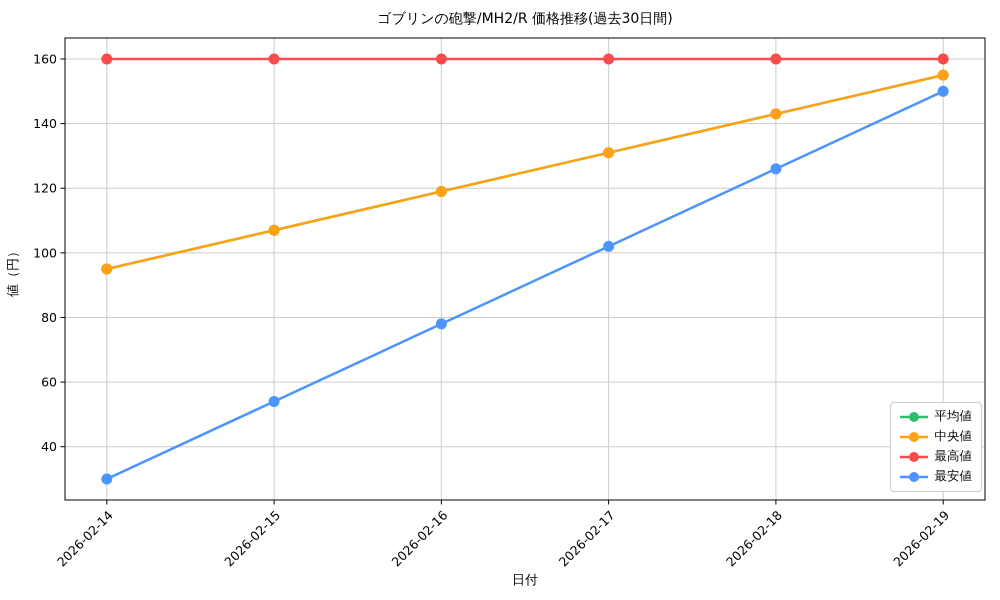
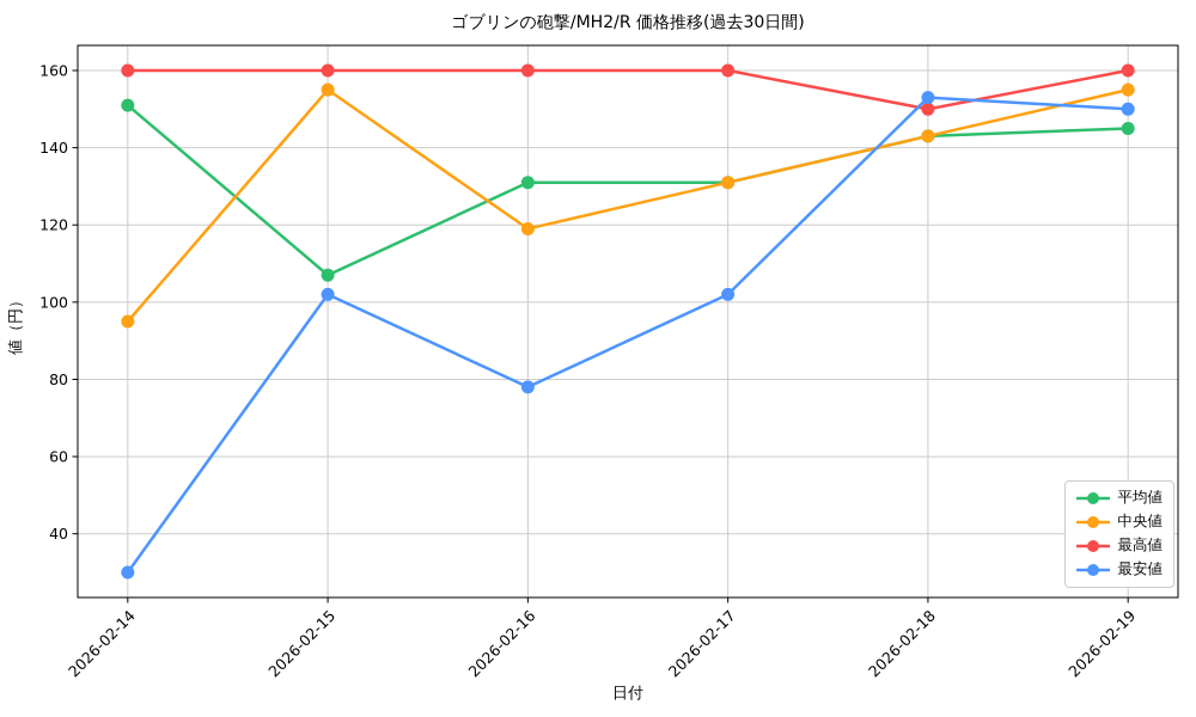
平均値/2026-02-14: 95 -> 151
中央値/2026-02-15: 107 -> 155
最安値/2026-02-15: 54 -> 102
平均値/2026-02-16: 119 -> 131
最高値/2026-02-18: 160 -> 150
最安値/2026-02-18: 126 -> 153
平均値/2026-02-19: 155 -> 145
